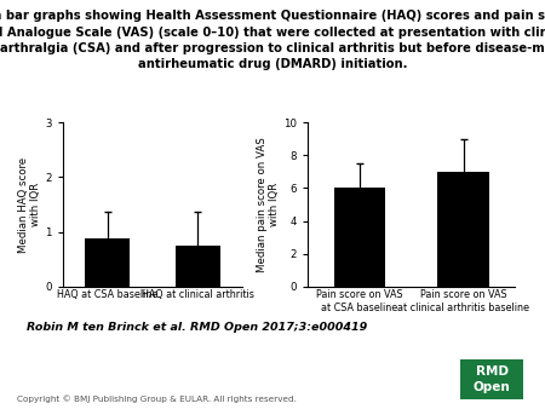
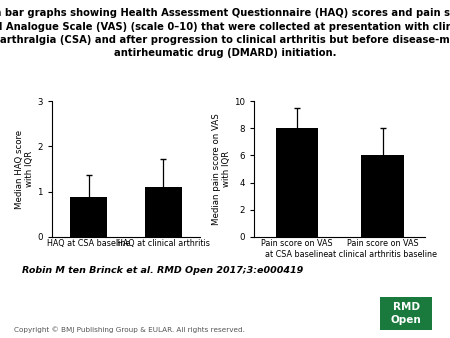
HAQ at clinical arthritis: 0.75 -> 1.10
Pain score on VAS at CSA baseline: 6 -> 8
Pain score on VAS at clinical arthritis baseline: 7 -> 6
